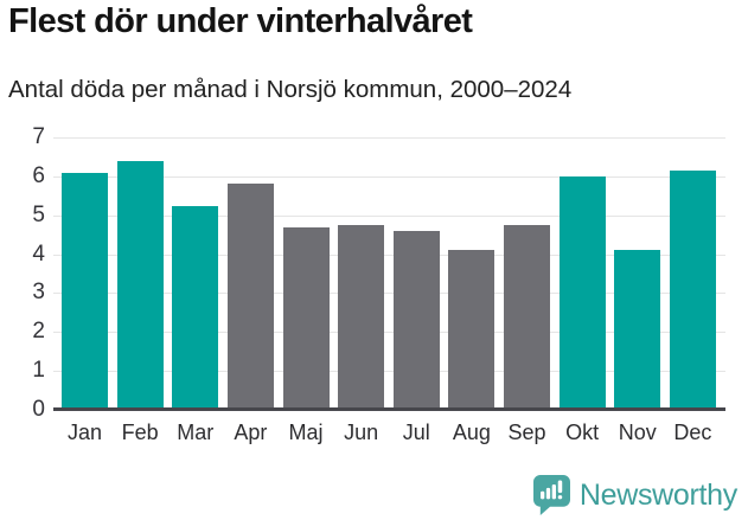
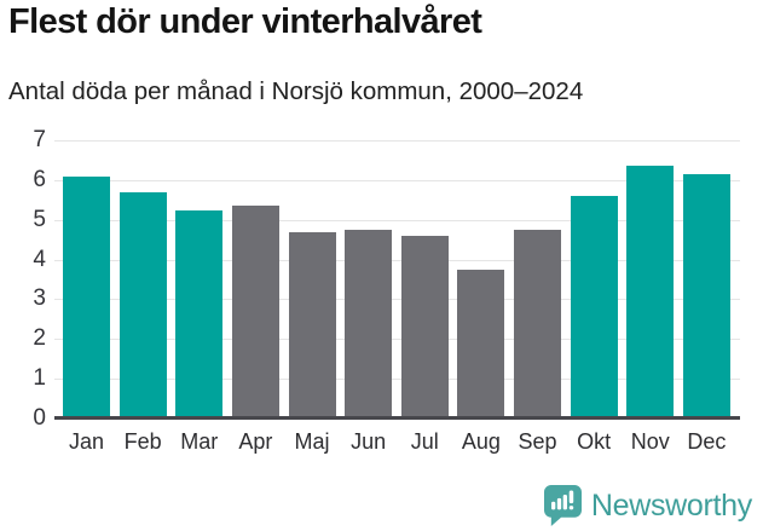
Feb: 6.4 -> 5.7
Apr: 5.8 -> 5.3
Aug: 4.1 -> 3.8
Okt: 6.0 -> 5.6
Nov: 4.1 -> 6.3
